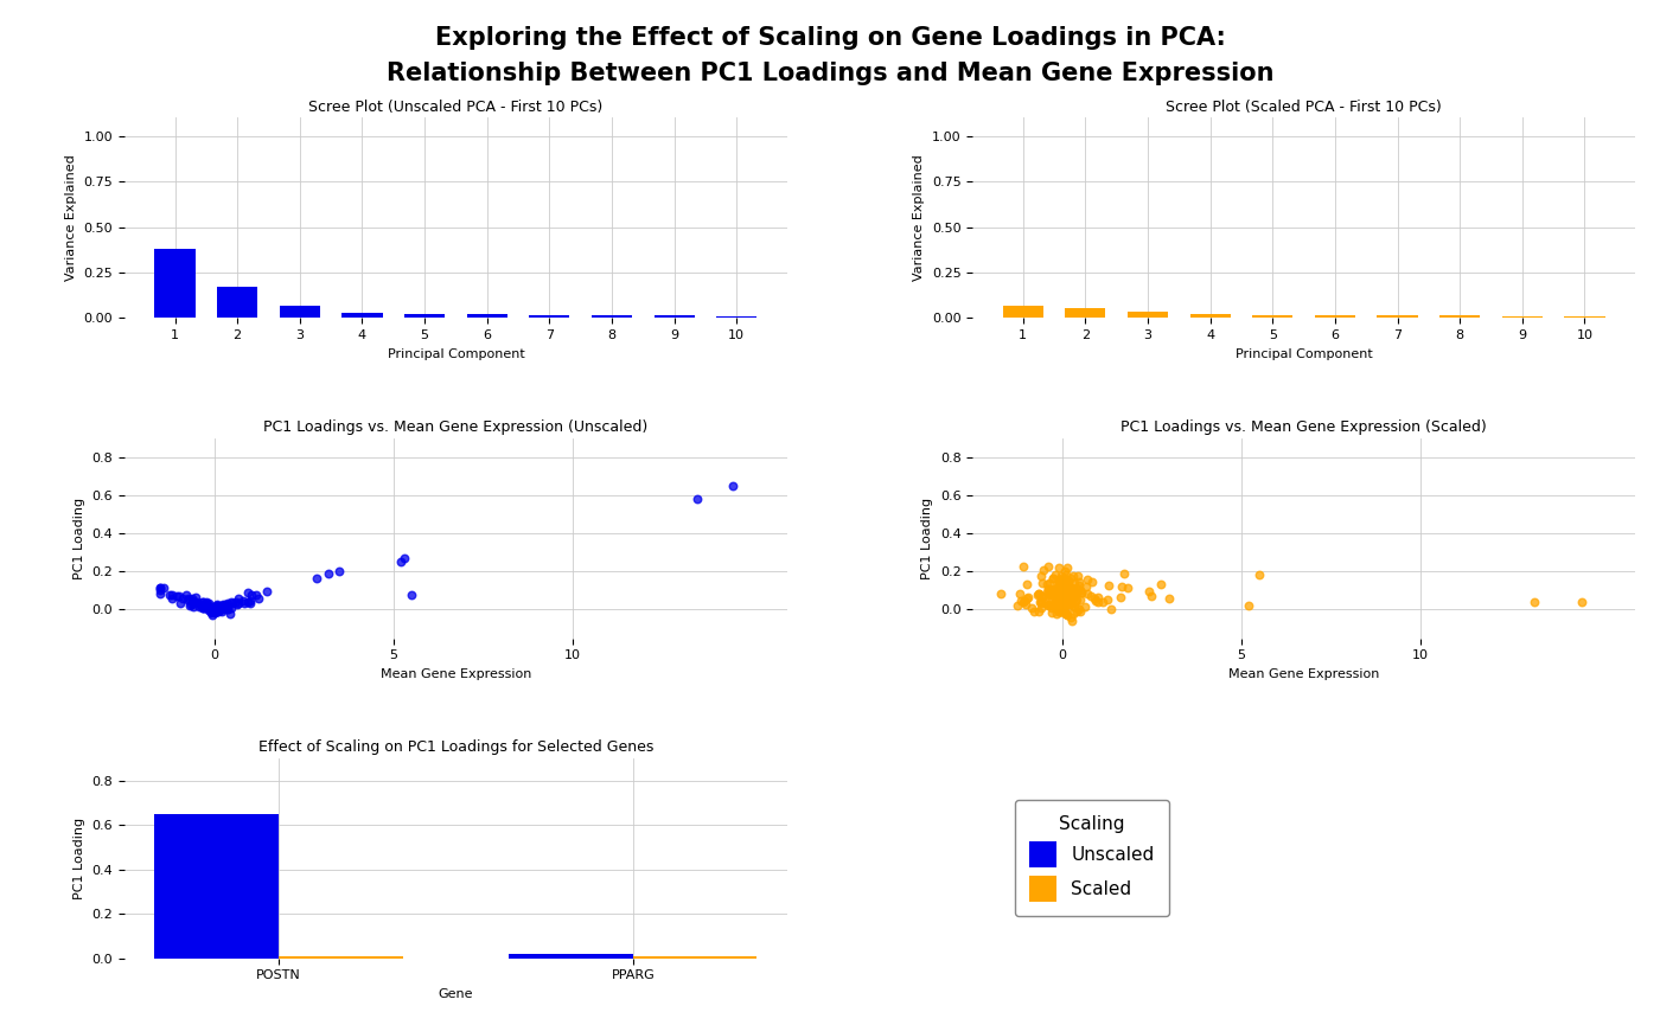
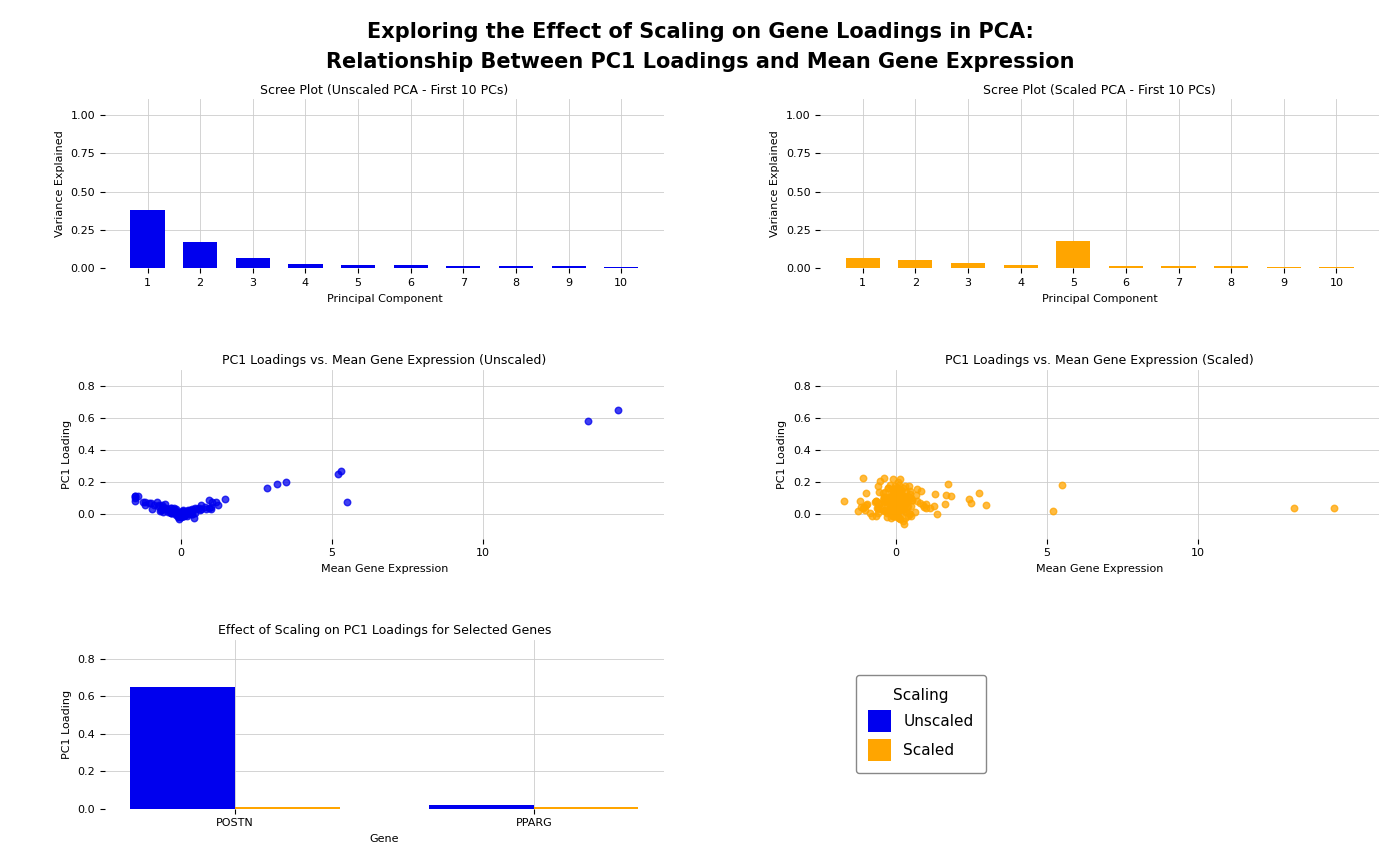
Scree Plot (Scaled PCA - First 10 PCs)/5: 0.02 -> 0.18
